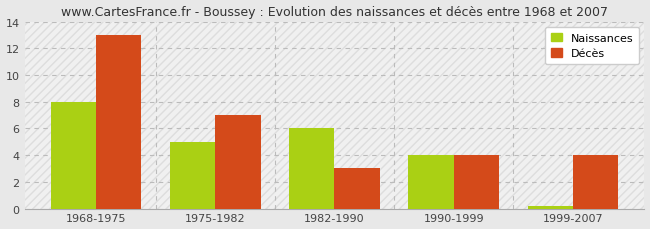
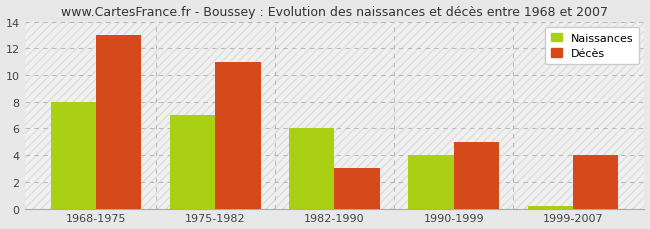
Naissances/1975-1982: 5.0 -> 7.0
Décès/1975-1982: 7 -> 11
Décès/1990-1999: 4 -> 5
